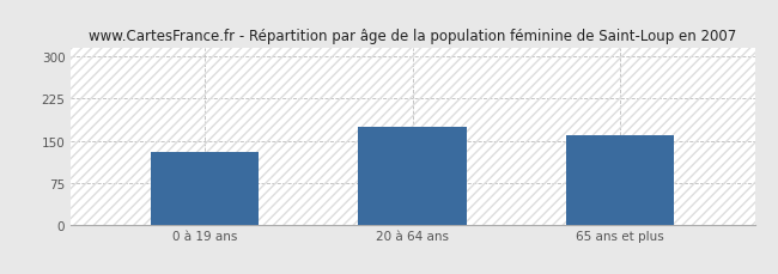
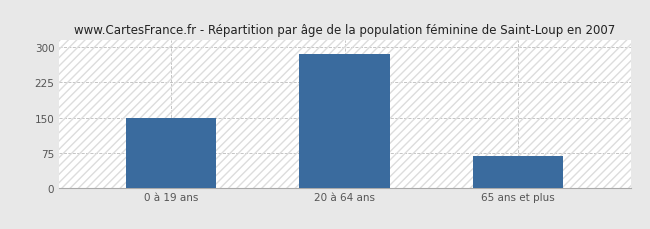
0 à 19 ans: 130 -> 150
20 à 64 ans: 175 -> 285
65 ans et plus: 160 -> 68
